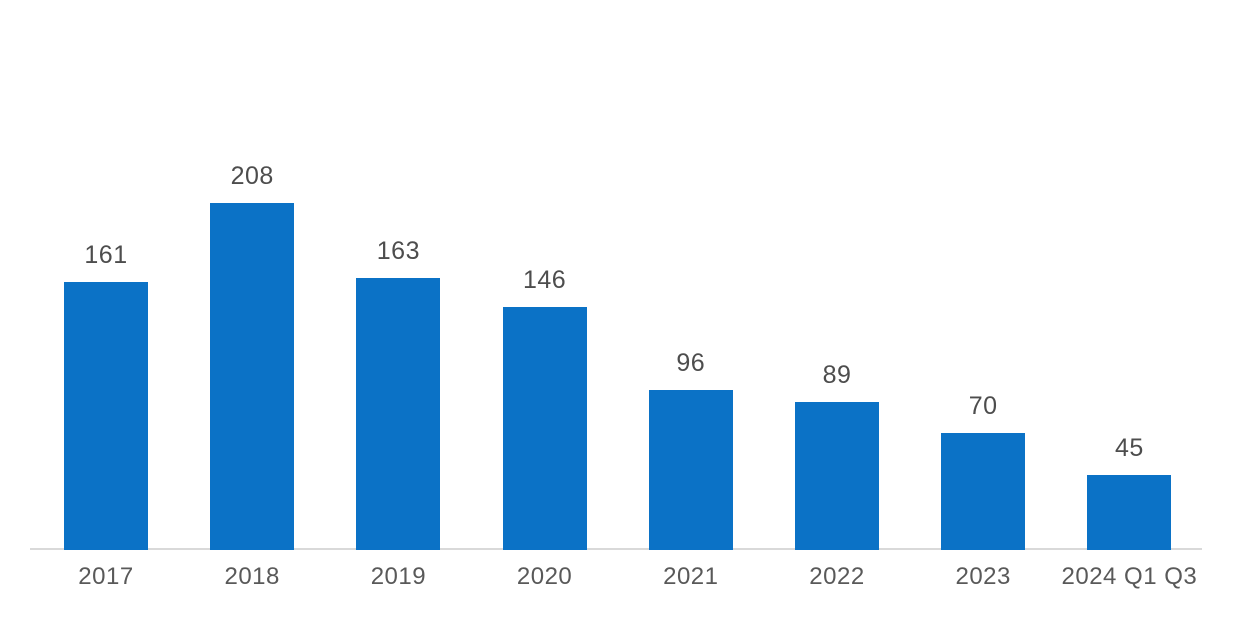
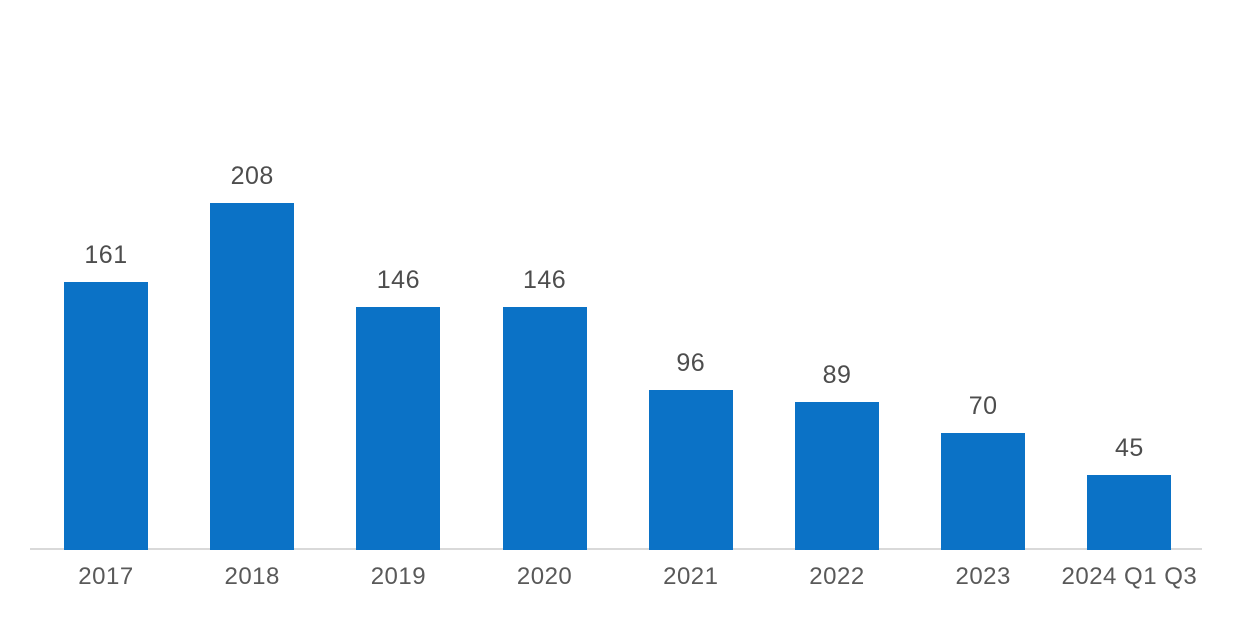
2019: 163 -> 146
